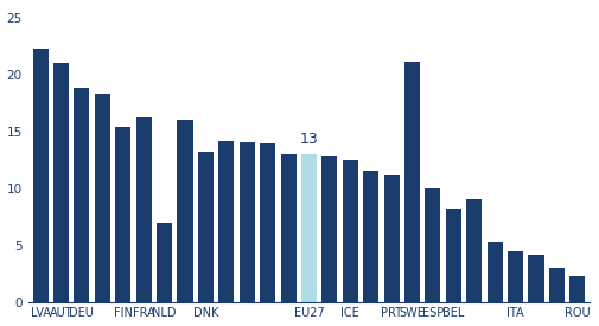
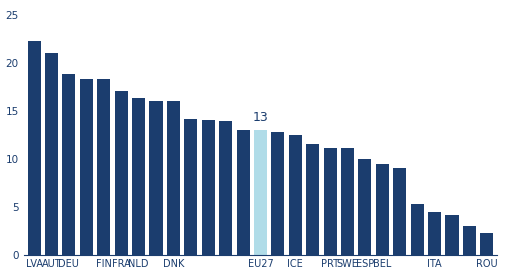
FIN: 15.4 -> 18.3
FRA: 16.2 -> 17.1
NLD: 7.0 -> 16.4
DNK: 13.2 -> 16.0
SWE: 21.2 -> 11.1
BEL: 8.2 -> 9.5
